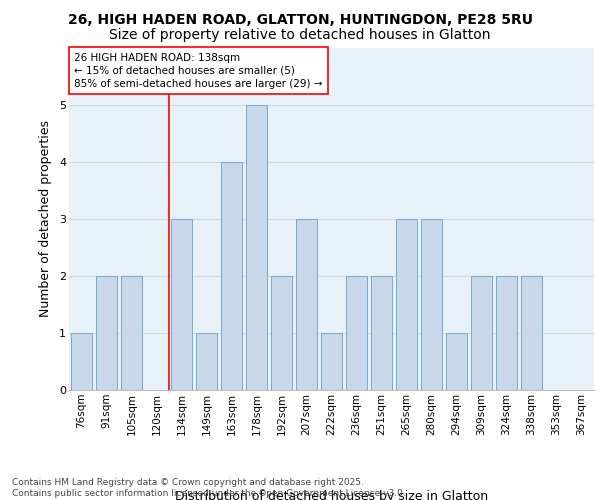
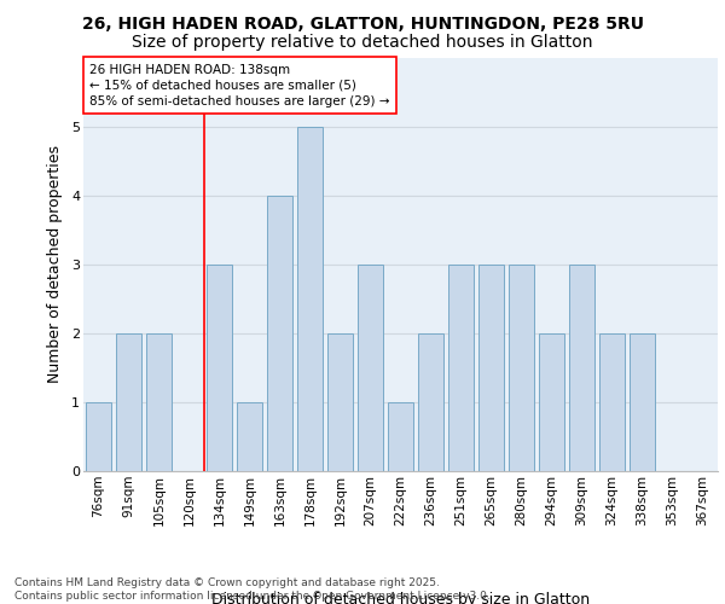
251sqm: 2 -> 3
294sqm: 1 -> 2
309sqm: 2 -> 3
